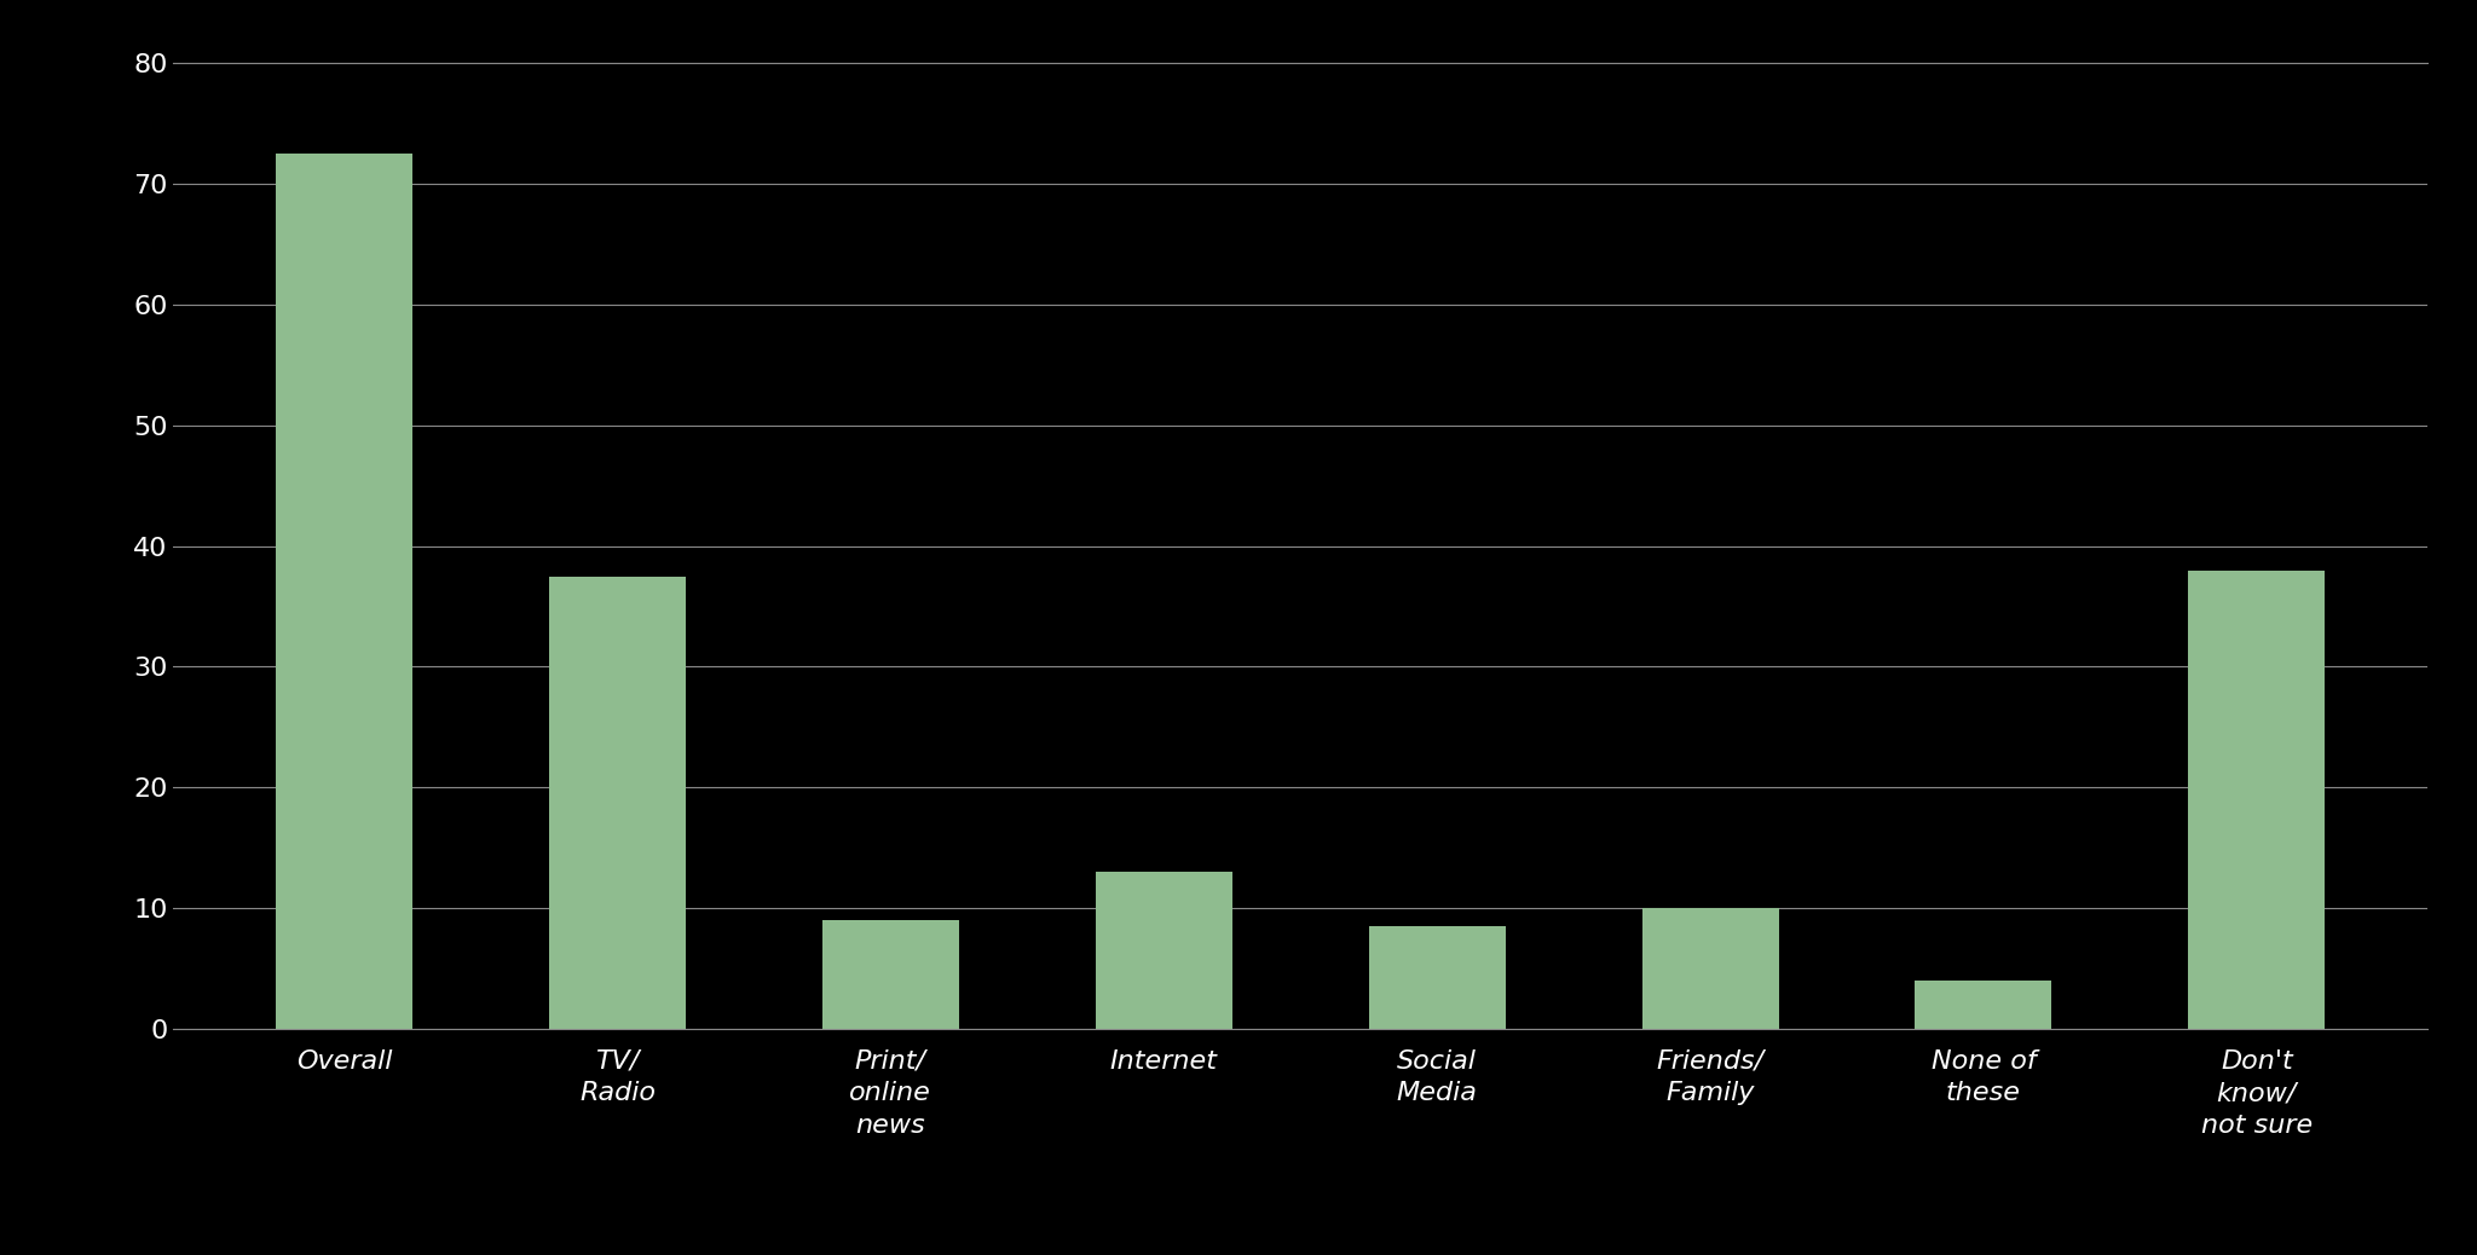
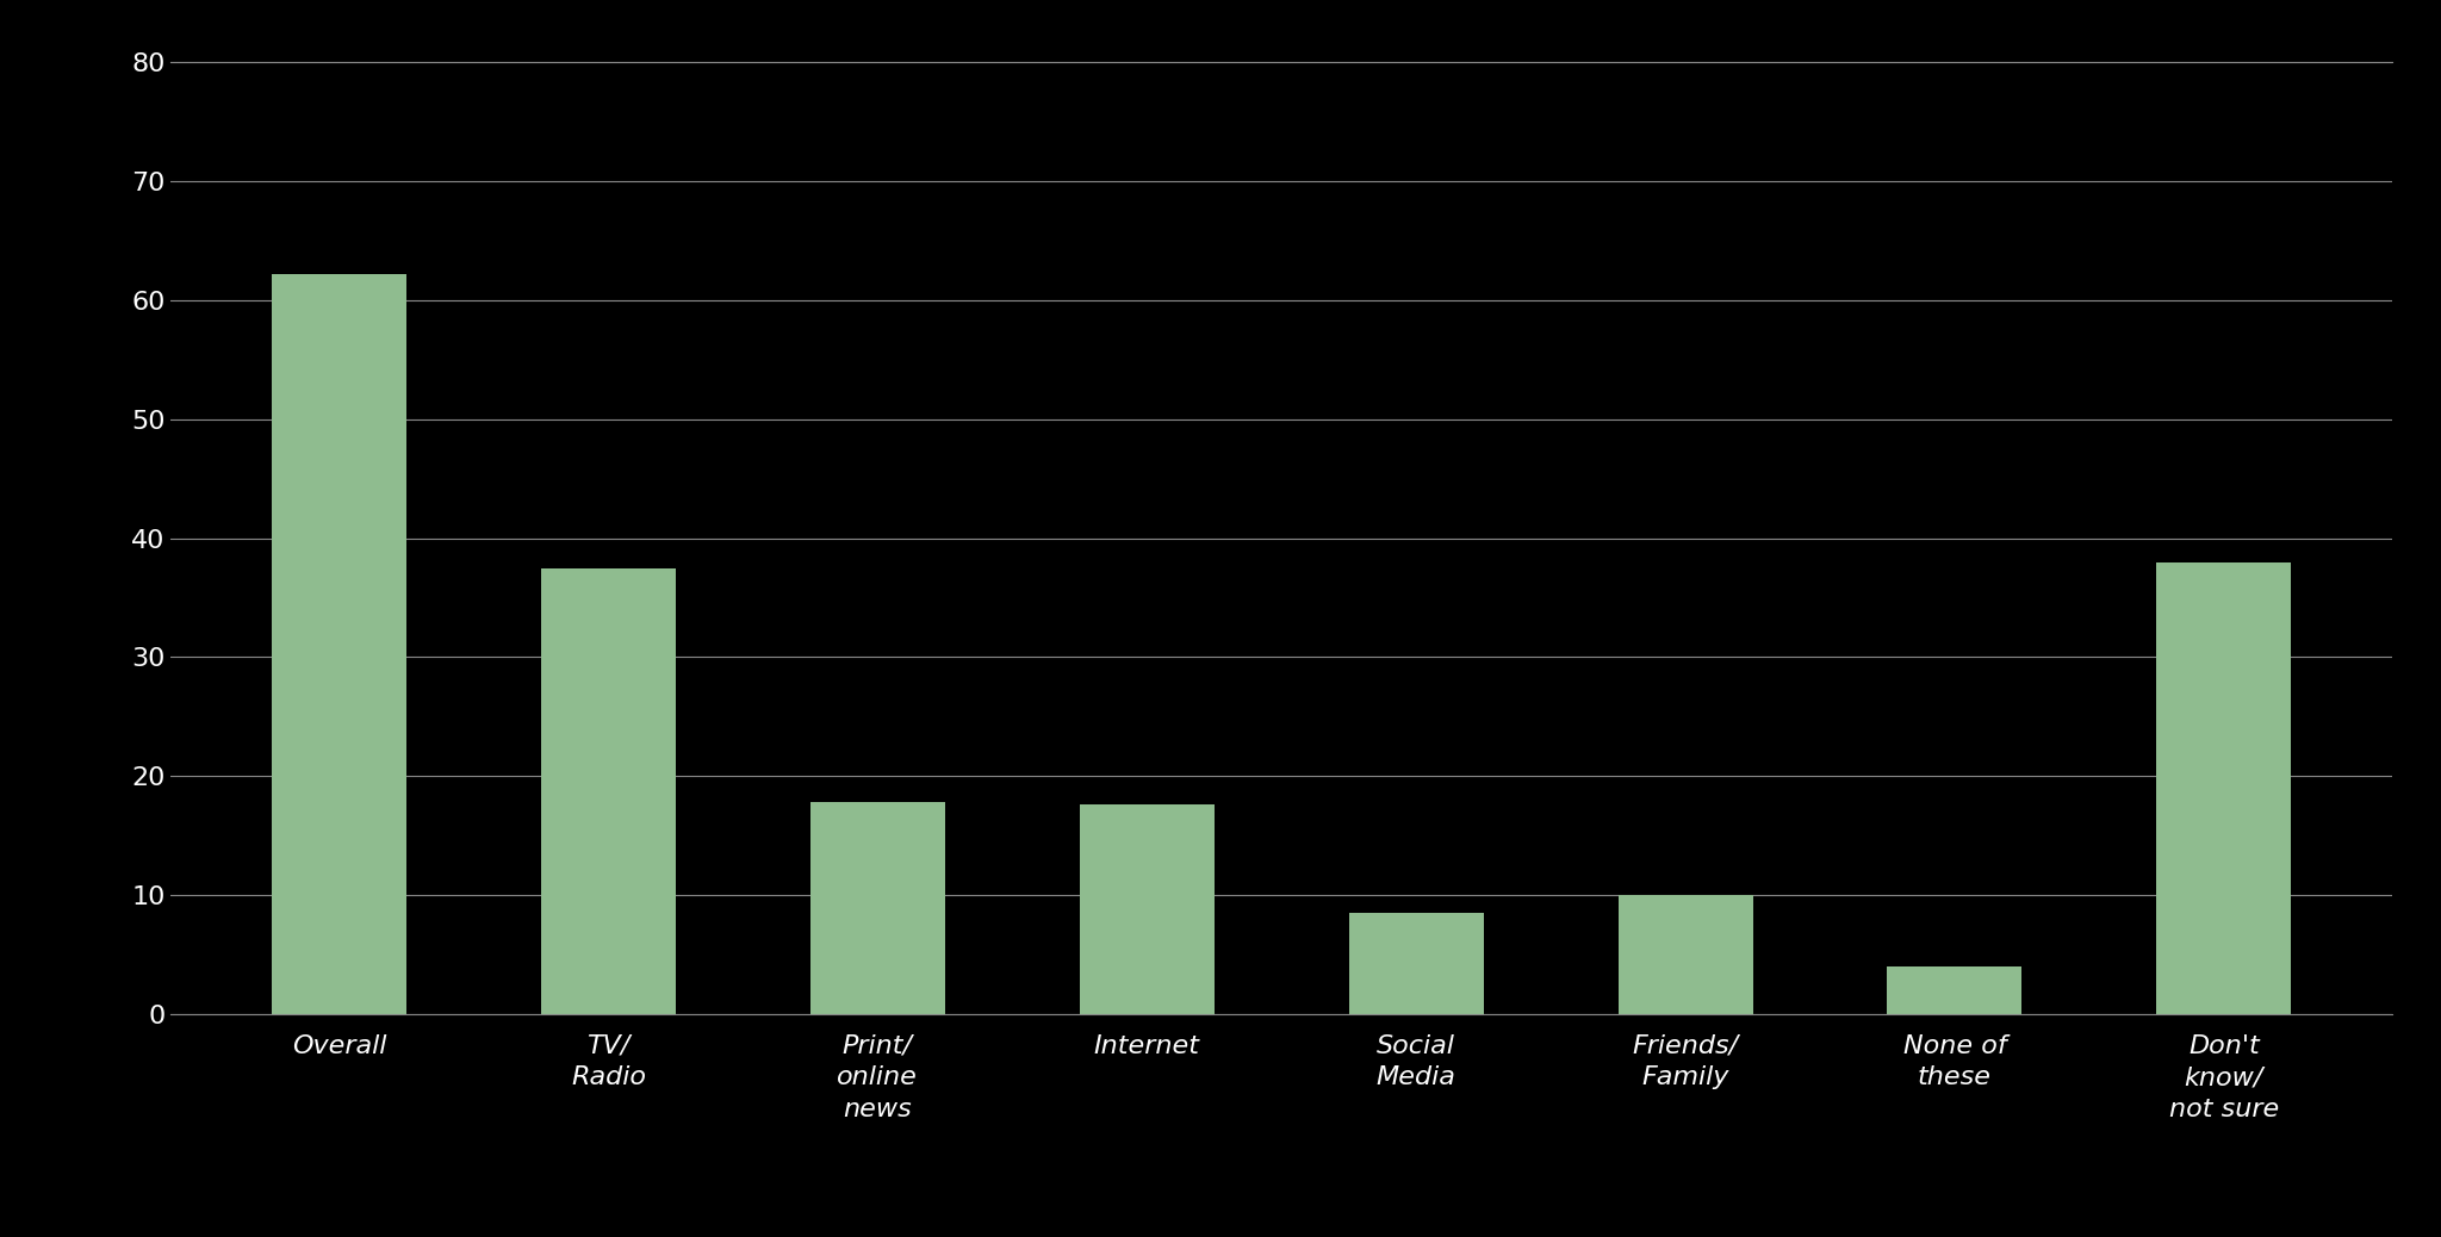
Overall: 72.5 -> 62.2
Print/ online news: 9.0 -> 17.8
Internet: 13.0 -> 17.6
